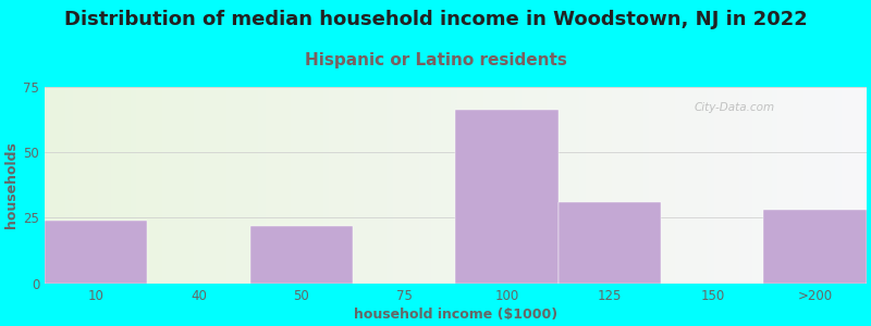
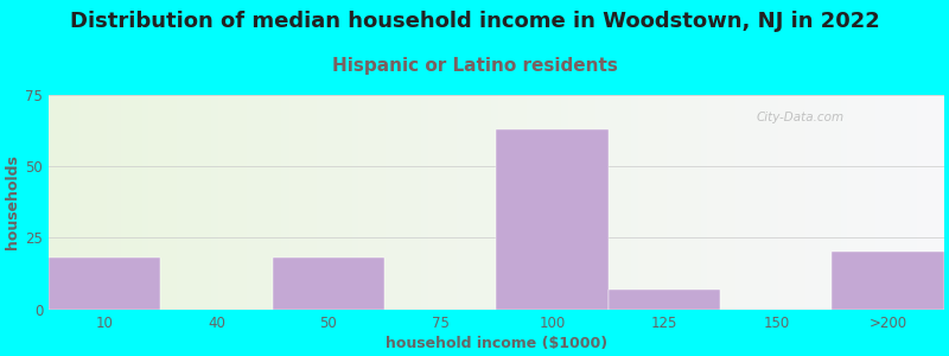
10: 24 -> 18
50: 22 -> 18
100: 66 -> 63
125: 31 -> 7
>200: 28 -> 20
